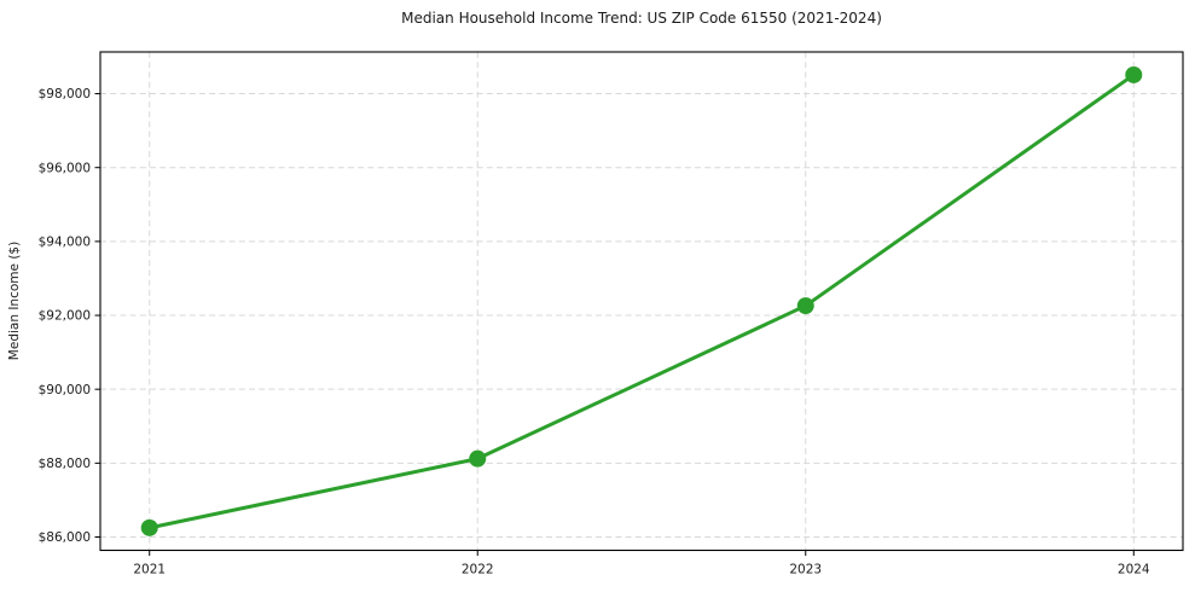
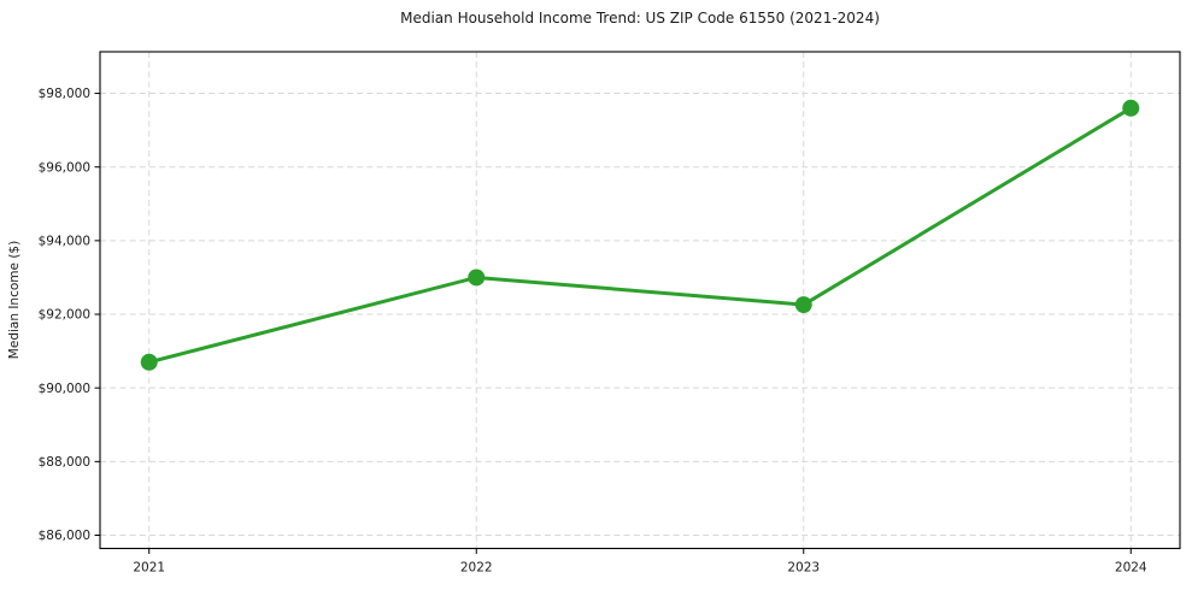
2021: $86200 -> $90700
2022: $88100 -> $93000
2024: $98500 -> $97600
